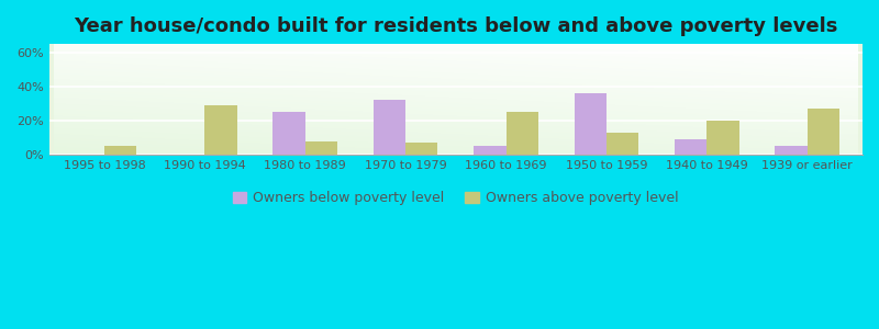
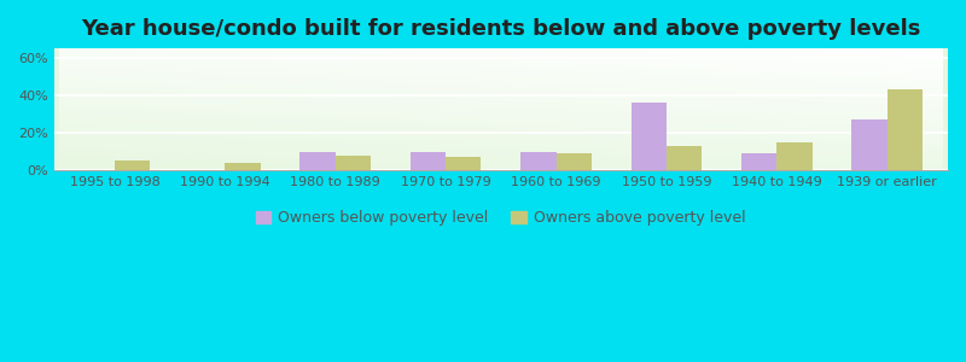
Owners above poverty level/1990 to 1994: 29% -> 4%
Owners below poverty level/1980 to 1989: 25% -> 10%
Owners below poverty level/1970 to 1979: 32% -> 10%
Owners below poverty level/1960 to 1969: 5% -> 10%
Owners above poverty level/1960 to 1969: 25% -> 9%
Owners above poverty level/1940 to 1949: 20% -> 15%
Owners below poverty level/1939 or earlier: 5% -> 27%
Owners above poverty level/1939 or earlier: 27% -> 43%
